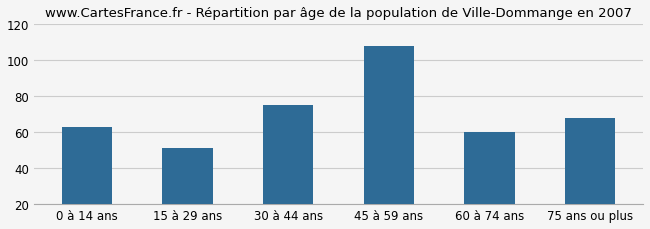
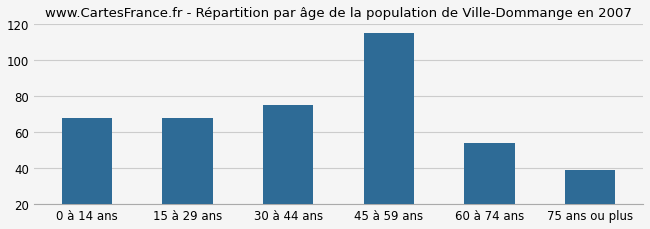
0 à 14 ans: 63 -> 68
15 à 29 ans: 51 -> 68
45 à 59 ans: 108 -> 115
60 à 74 ans: 60 -> 54
75 ans ou plus: 68 -> 39
